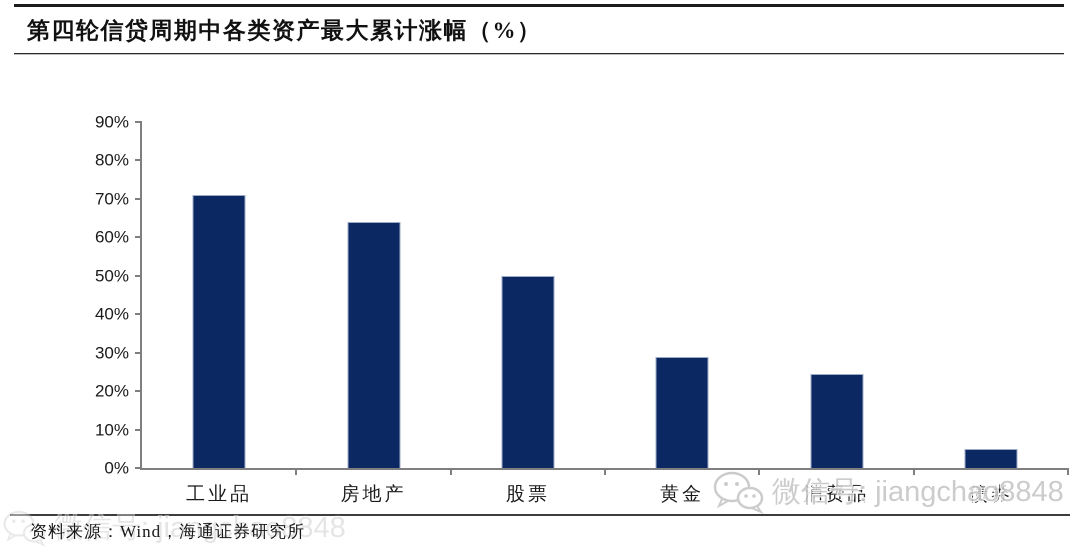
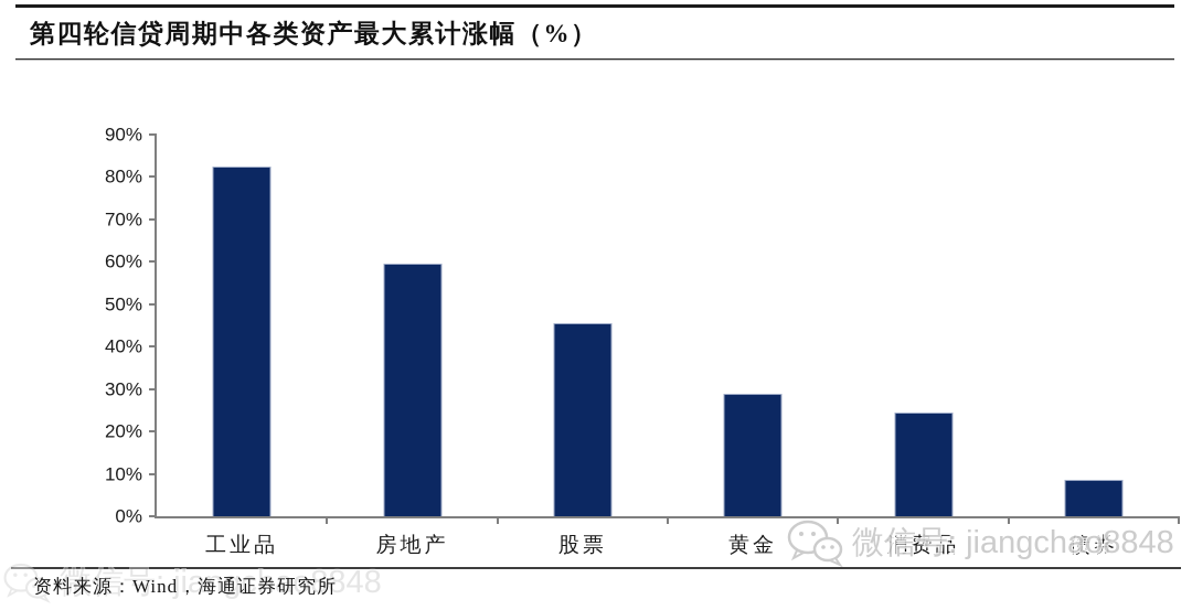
工业品: 71% -> 82%
房地产: 64% -> 60%
股票: 50% -> 46%
债券: 5% -> 8%
